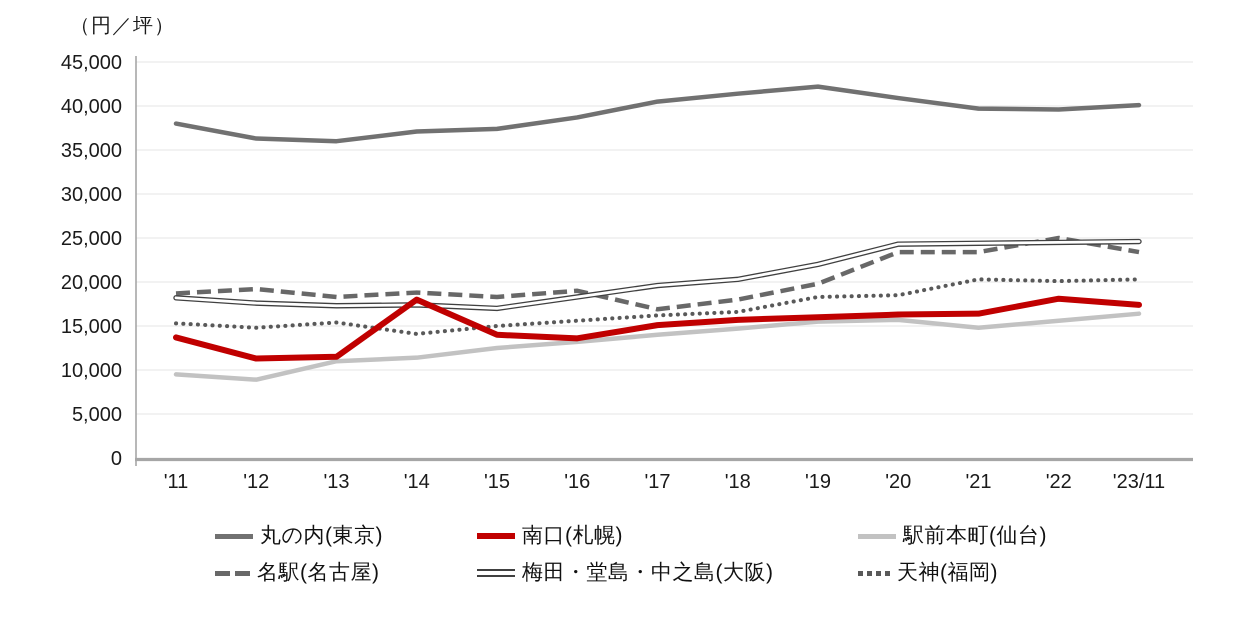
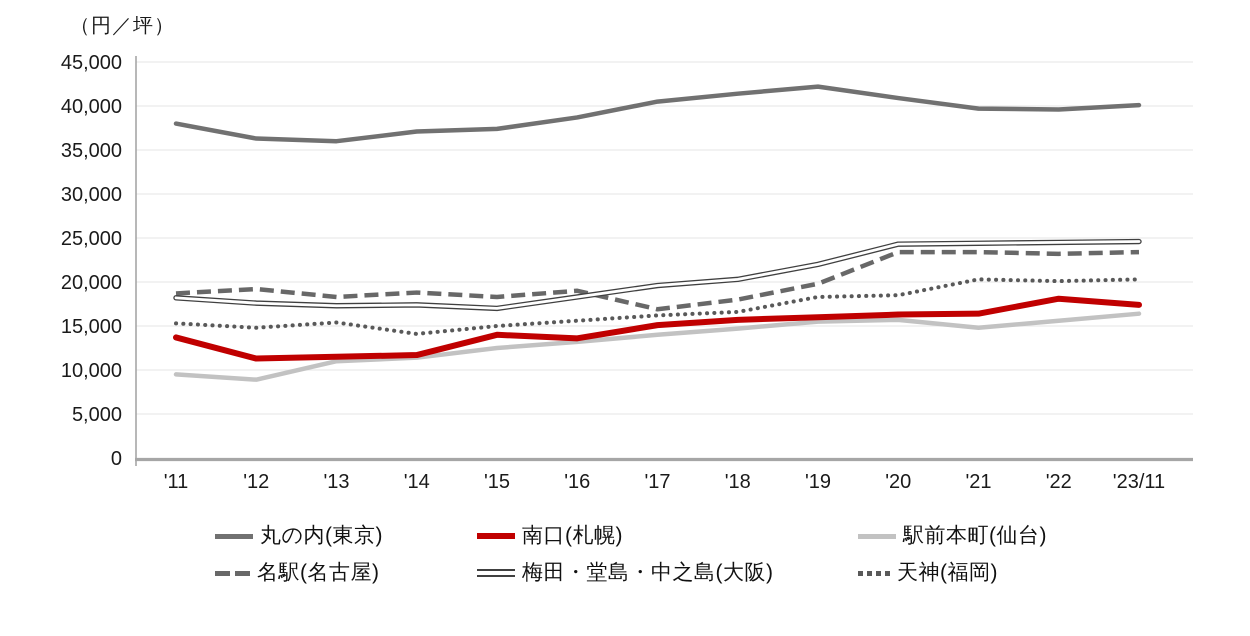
南口(札幌)/'14: 18000 -> 12000
名駅(名古屋)/'22: 25000 -> 23000
